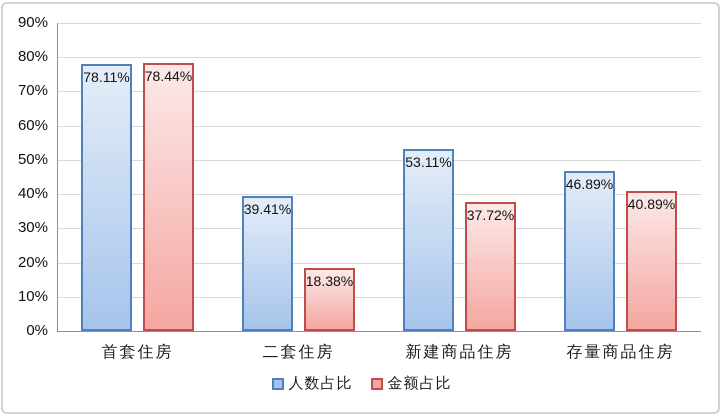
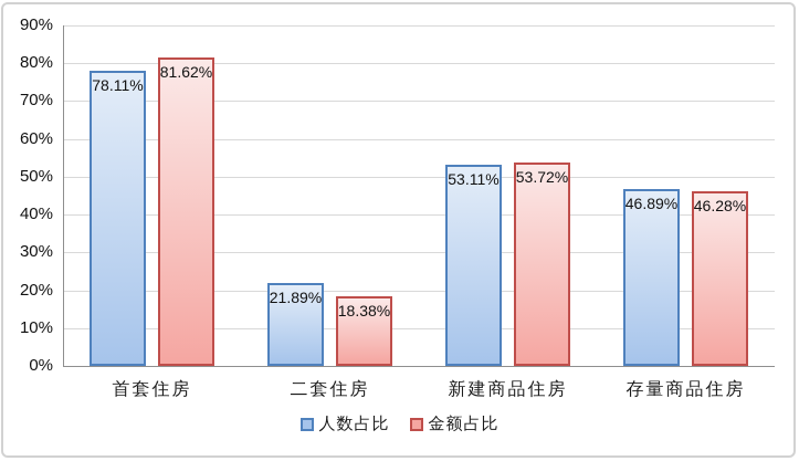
金额占比/首套住房: 78.44% -> 81.62%
人数占比/二套住房: 39.41% -> 21.89%
金额占比/新建商品住房: 37.72% -> 53.72%
金额占比/存量商品住房: 40.89% -> 46.28%
